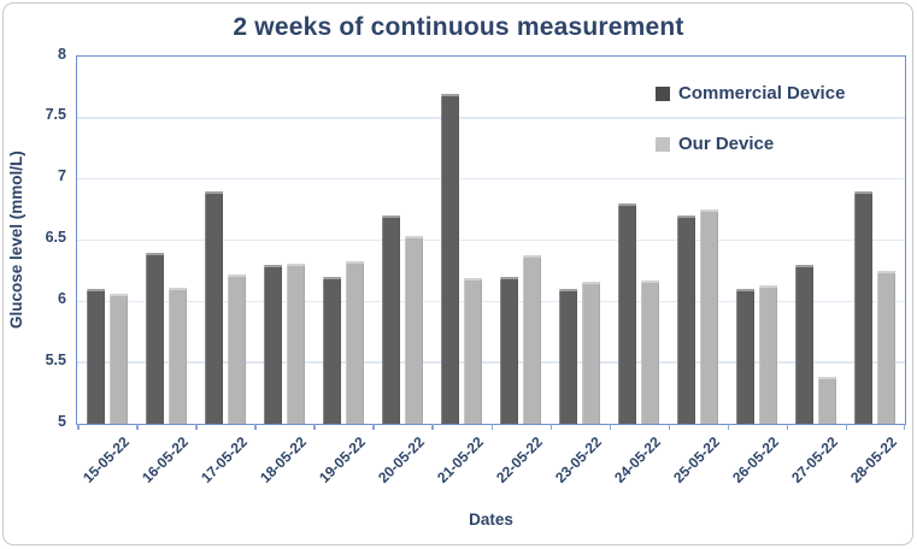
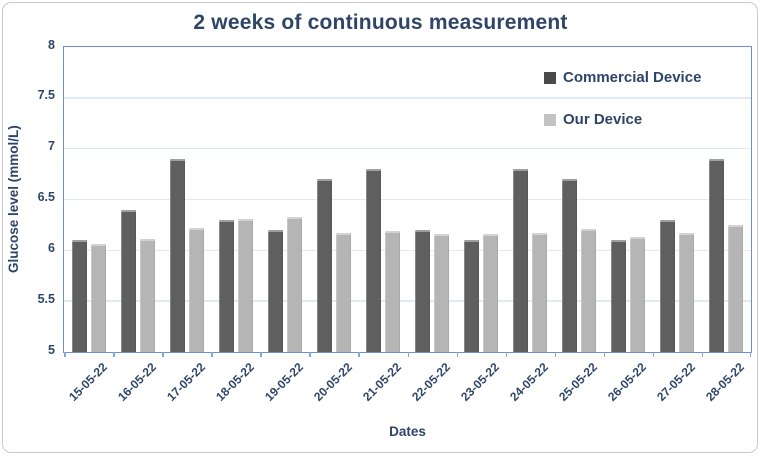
Our Device/20-05-22: 6.53 -> 6.17
Commercial Device/21-05-22: 7.7 -> 6.8
Our Device/22-05-22: 6.38 -> 6.16
Our Device/25-05-22: 6.75 -> 6.21
Our Device/27-05-22: 5.38 -> 6.17
